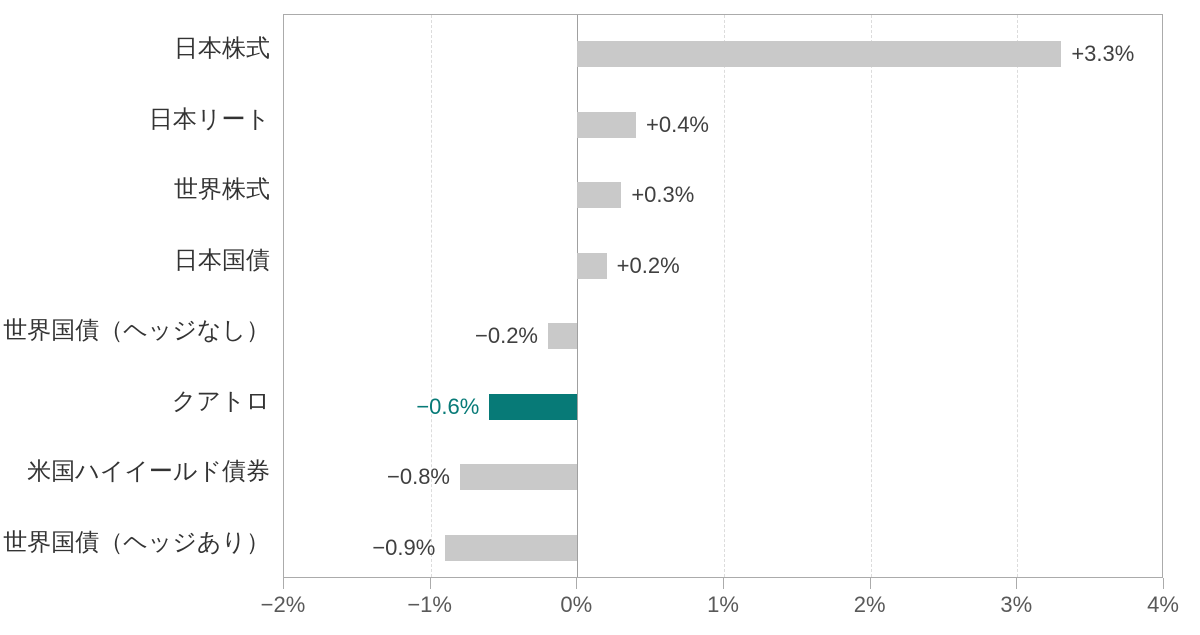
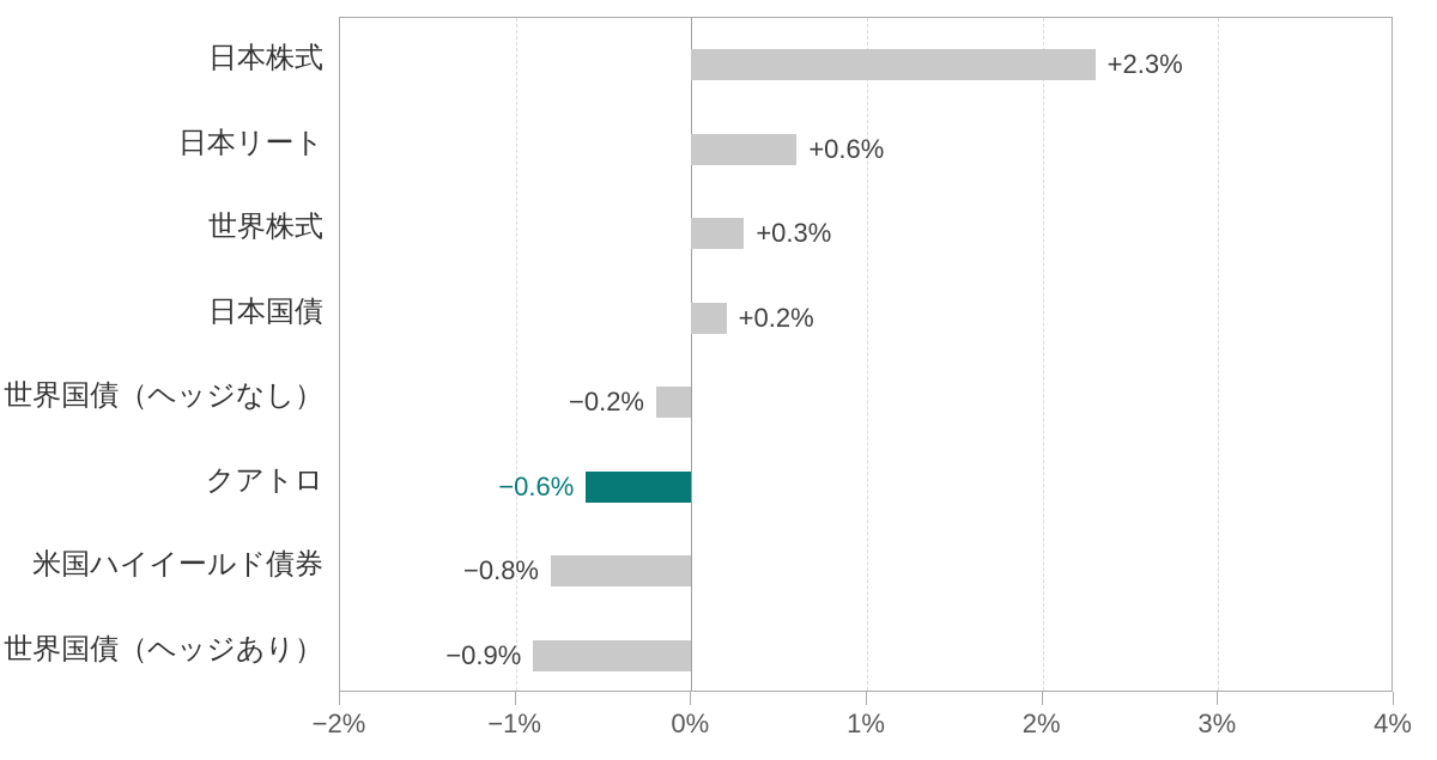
日本株式: +3.3% -> +2.3%
日本リート: +0.4% -> +0.6%
